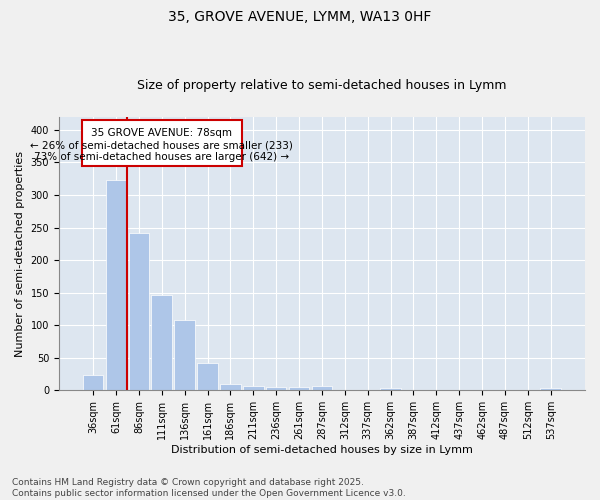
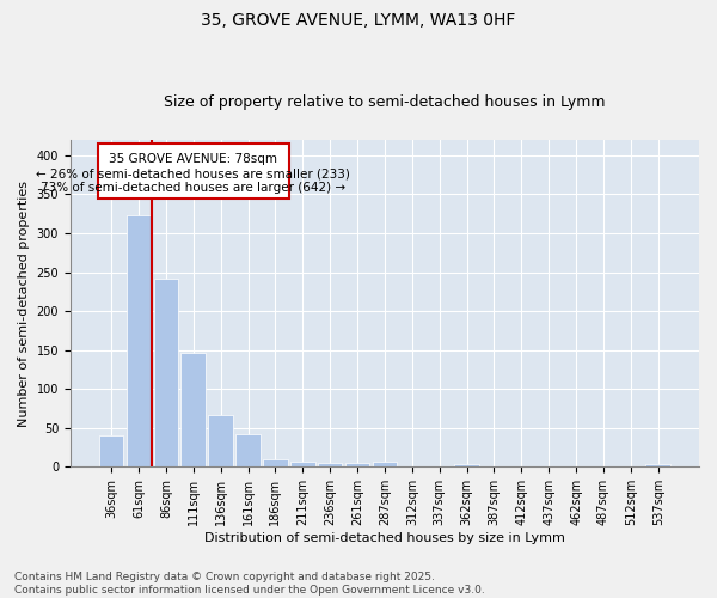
36sqm: 24 -> 40
136sqm: 108 -> 66
